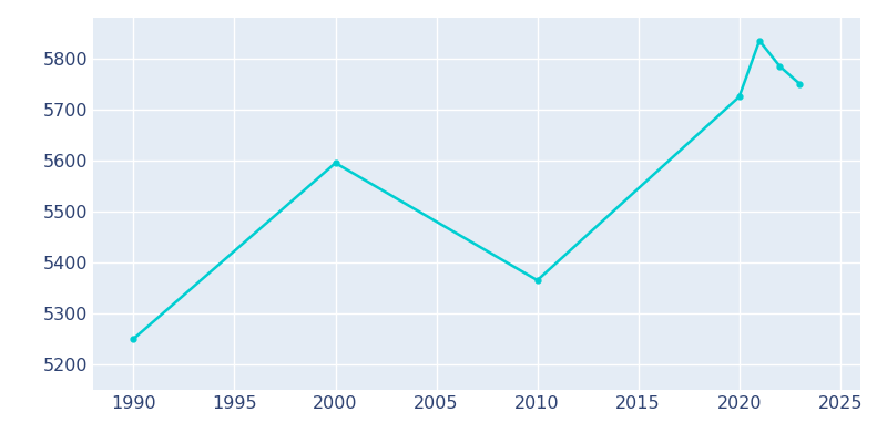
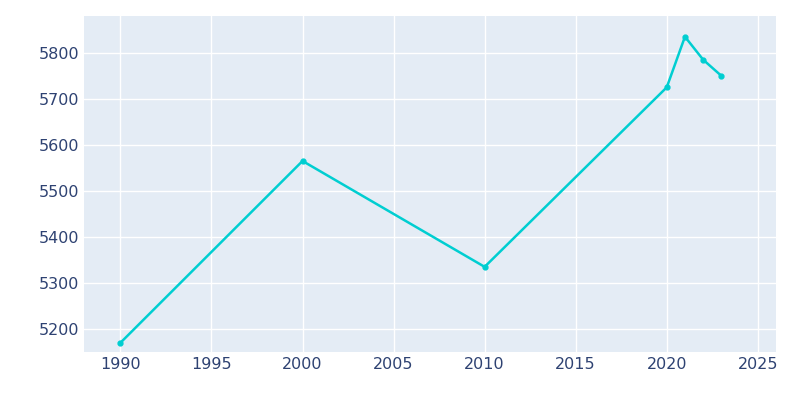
1990: 5250 -> 5170
2000: 5595 -> 5565
2010: 5365 -> 5335
